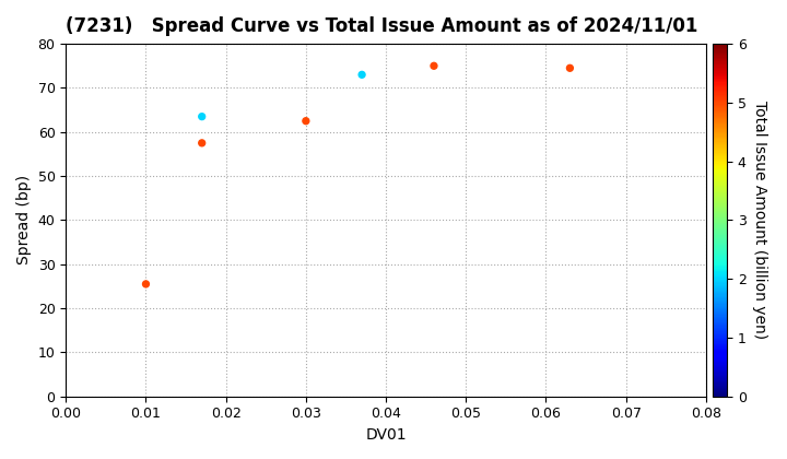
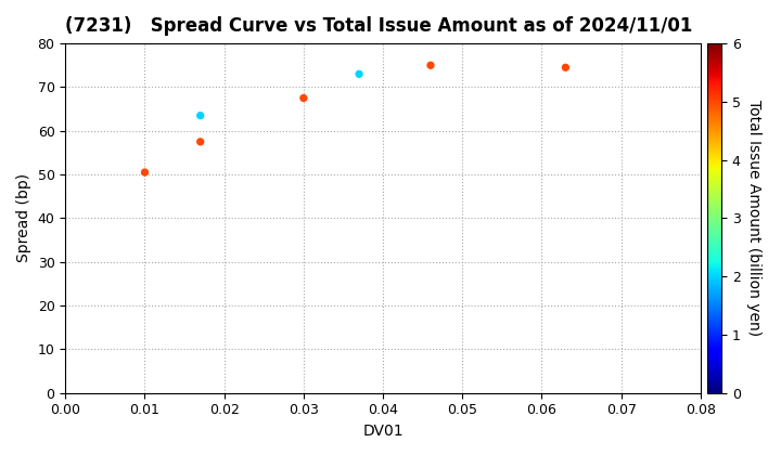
0.01: 25.5 -> 50.5
0.03: 62.5 -> 67.5
